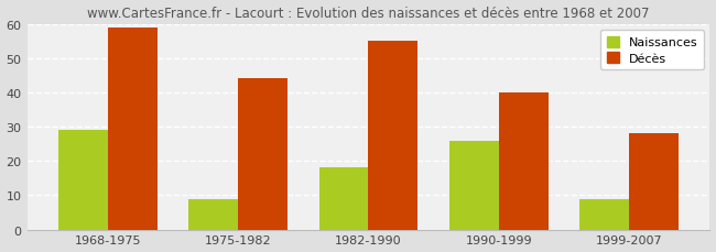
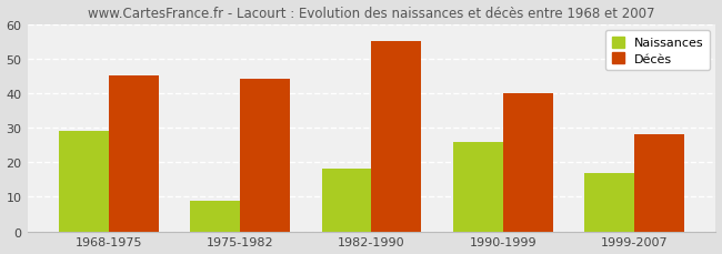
Décès/1968-1975: 59 -> 45
Naissances/1999-2007: 9 -> 17
